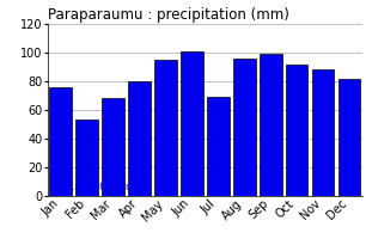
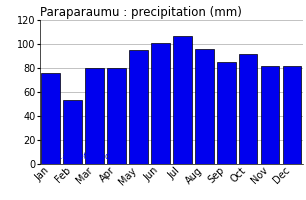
Mar: 68 -> 80
Jul: 69 -> 107
Sep: 99 -> 85
Nov: 88 -> 82
